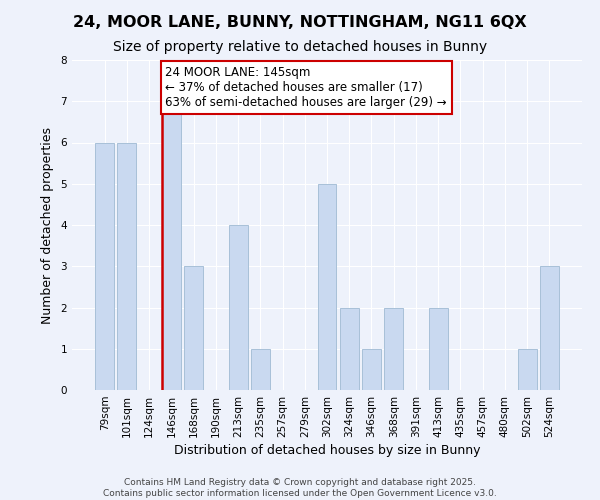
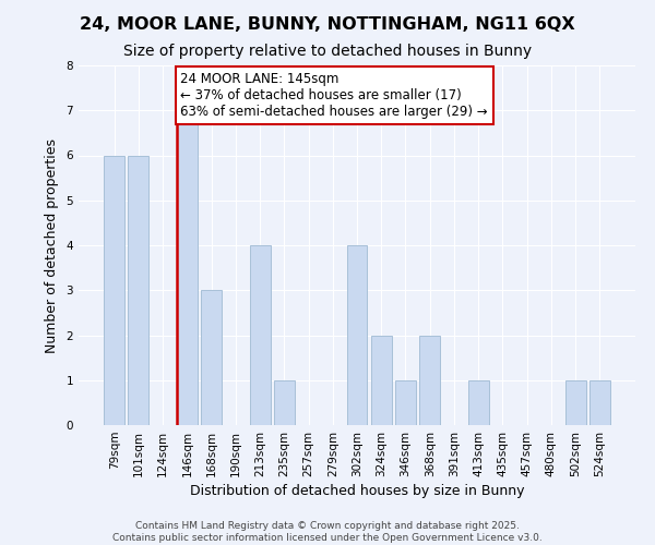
302sqm: 5 -> 4
413sqm: 2 -> 1
524sqm: 3 -> 1
